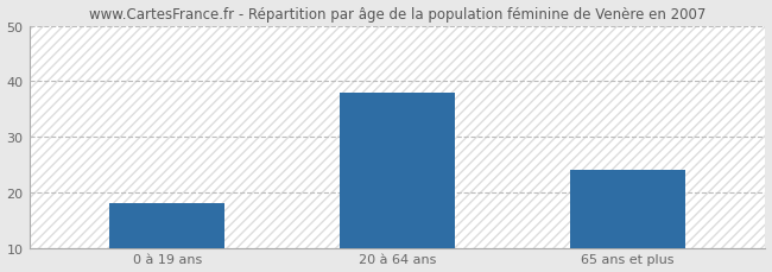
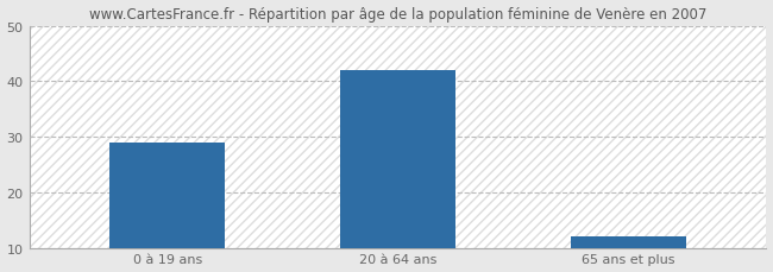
0 à 19 ans: 18 -> 29
20 à 64 ans: 38 -> 42
65 ans et plus: 24 -> 12
